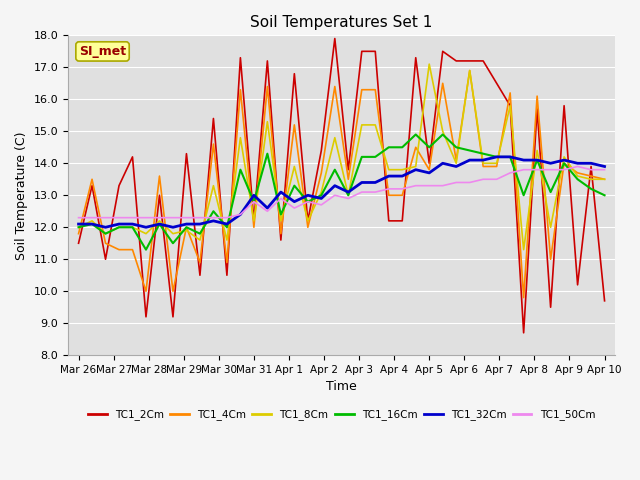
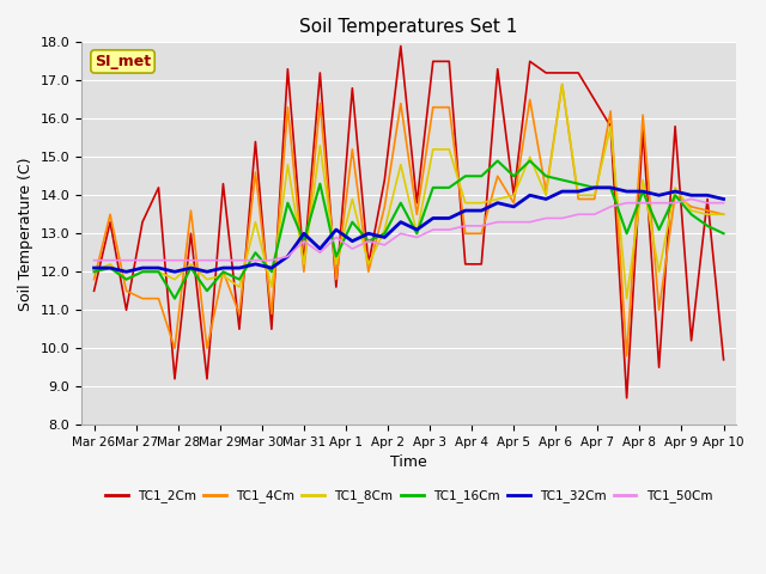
TC1_8Cm/Apr 5: 17.1 -> 14.0
